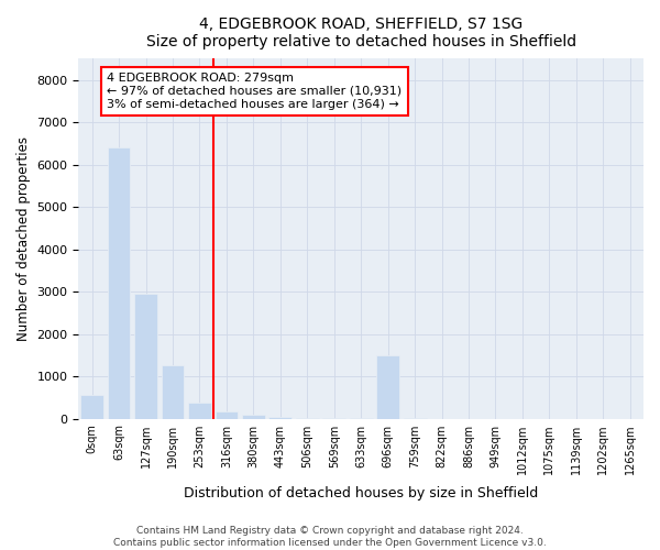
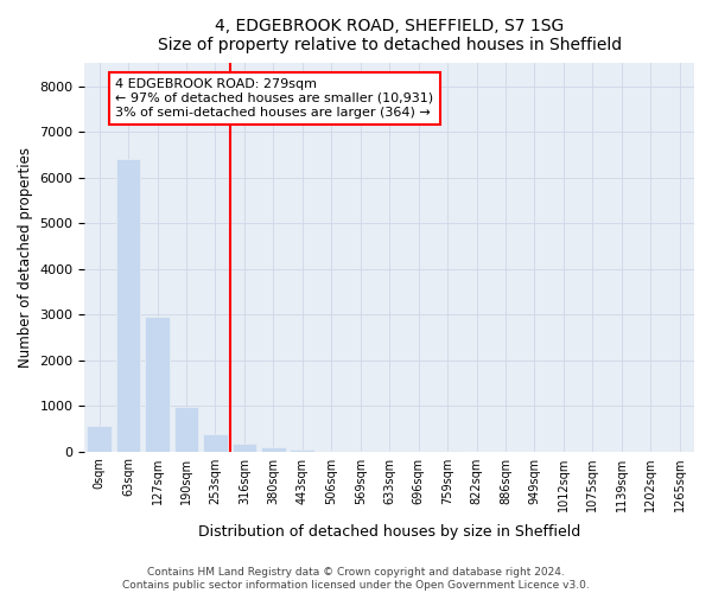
190sqm: 1250 -> 980
696sqm: 1500 -> 0
